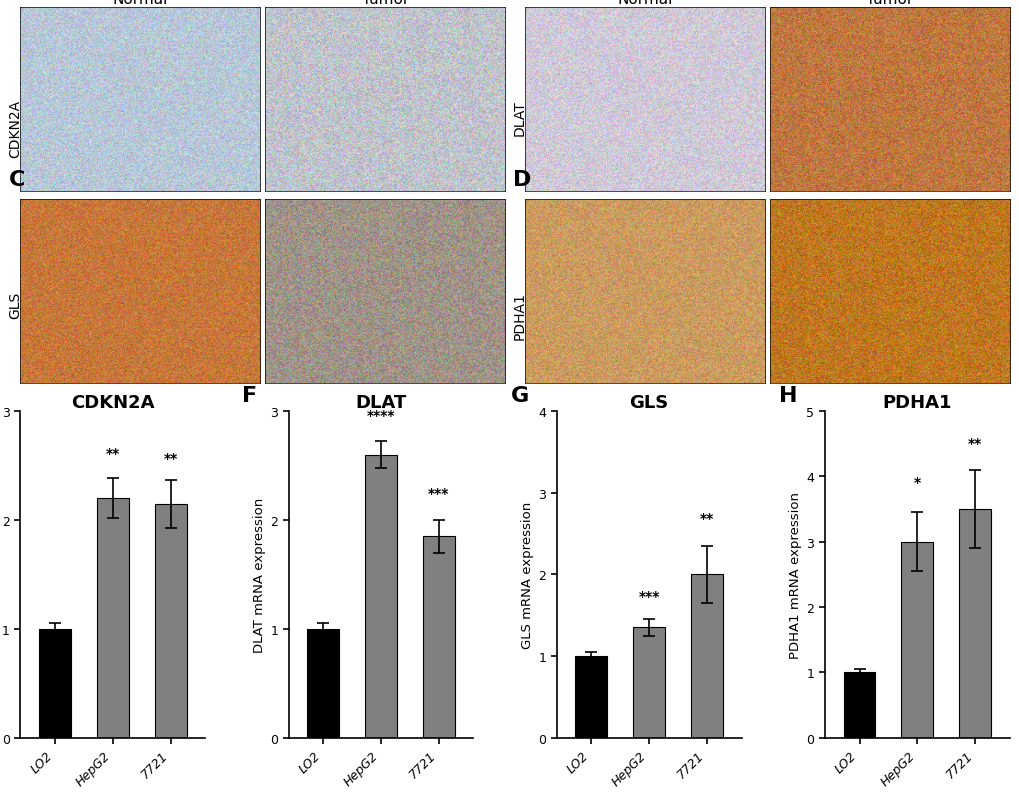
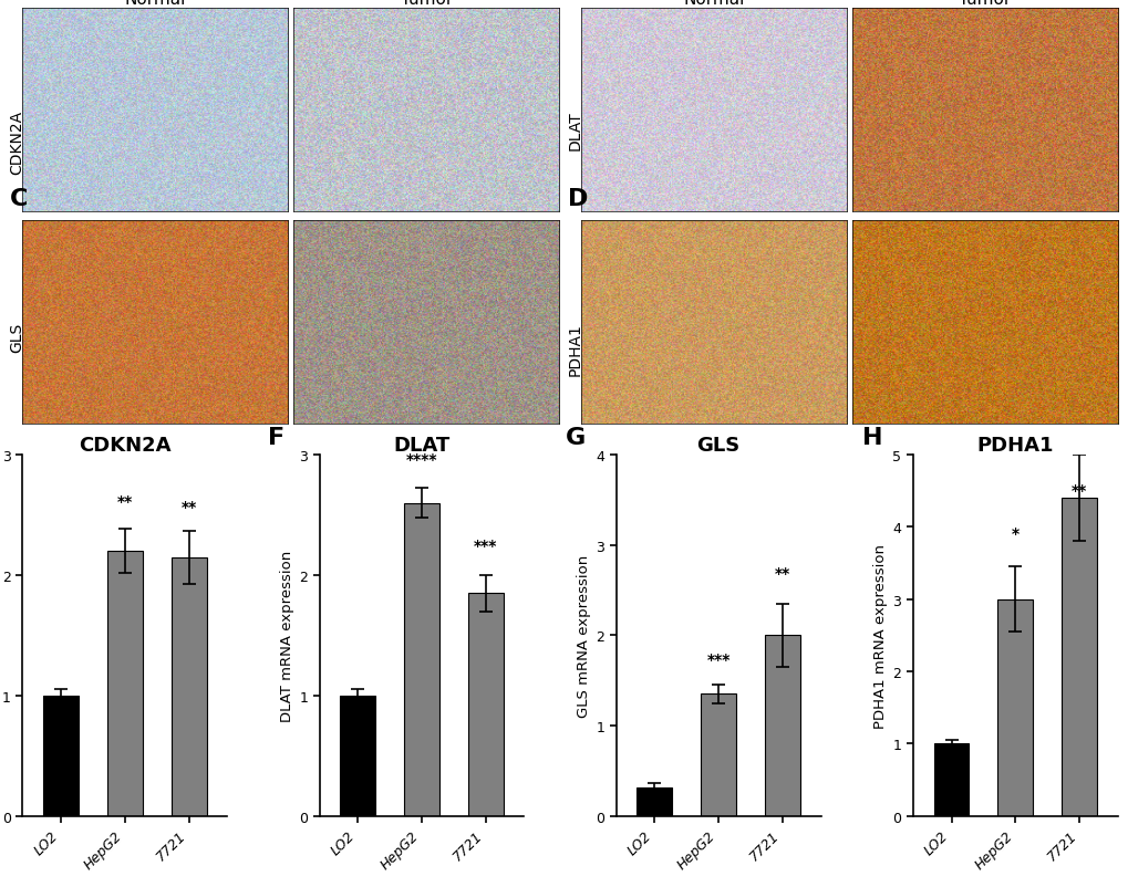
GLS/LO2: 1.00 -> 0.32
PDHA1/7721: 3.5 -> 4.4
